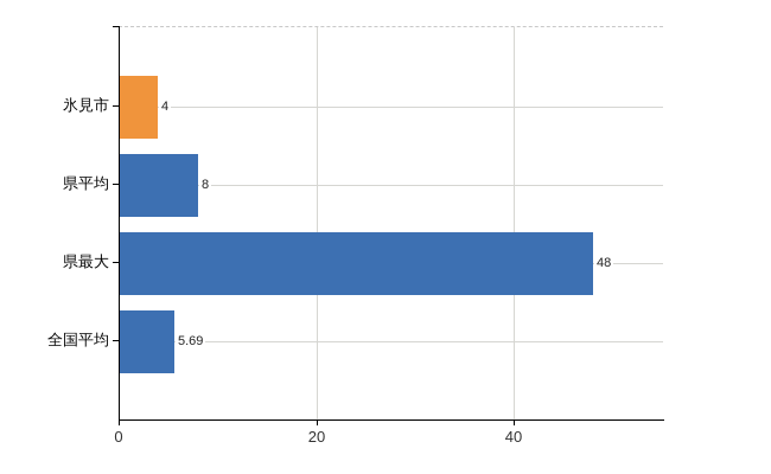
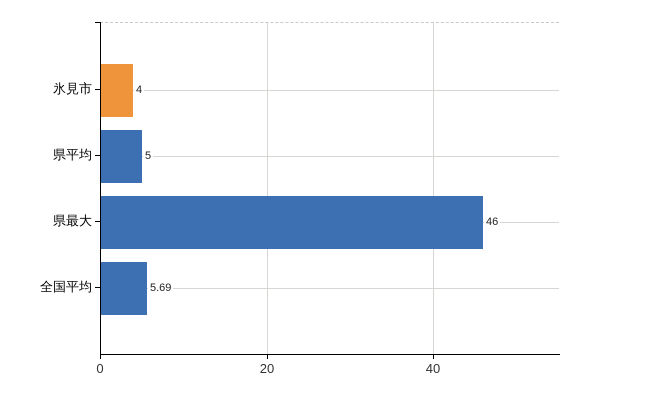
県平均: 8 -> 5
県最大: 48 -> 46
